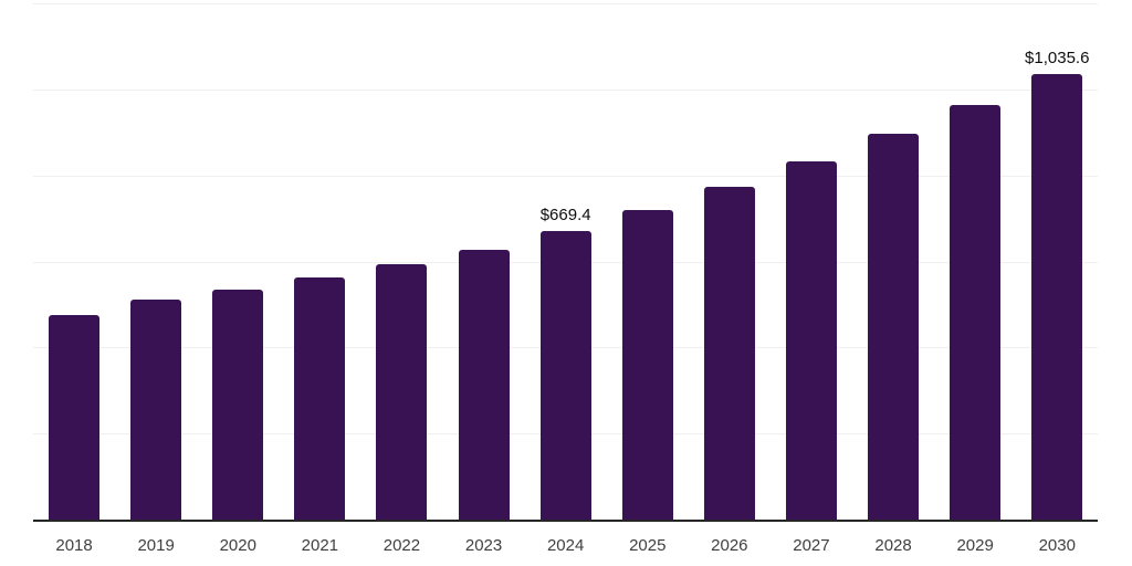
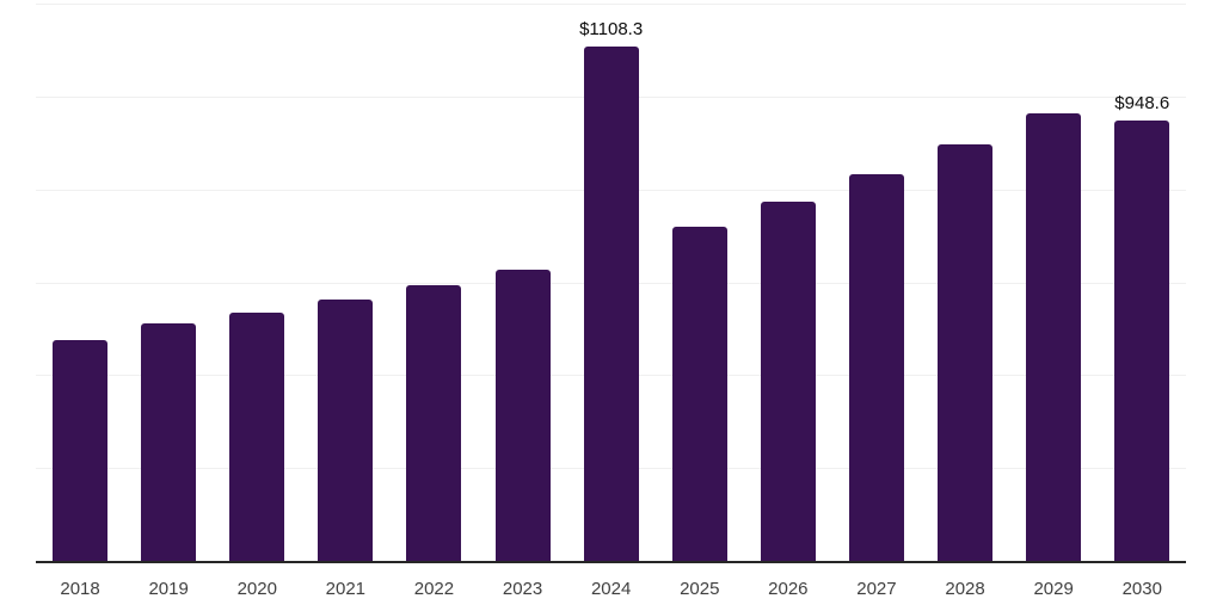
2024: $669.4 -> $1108.3
2030: $1,035.6 -> $948.6
